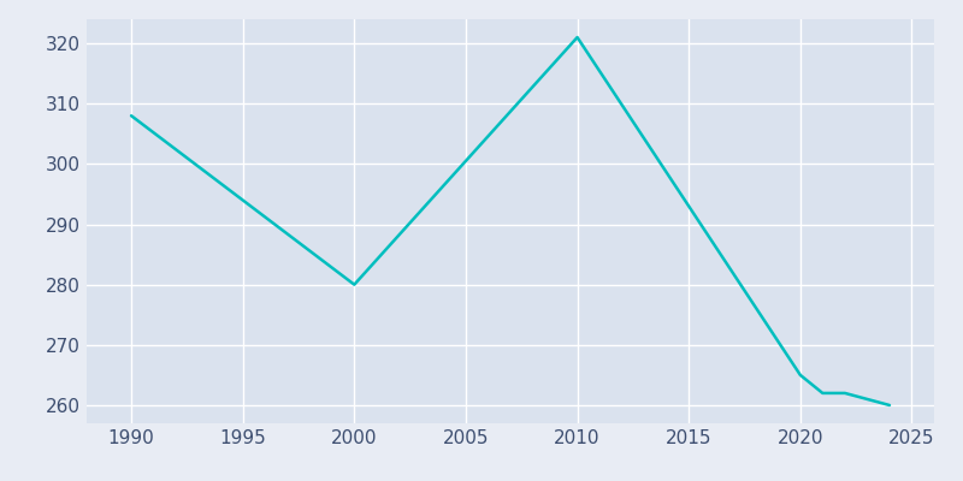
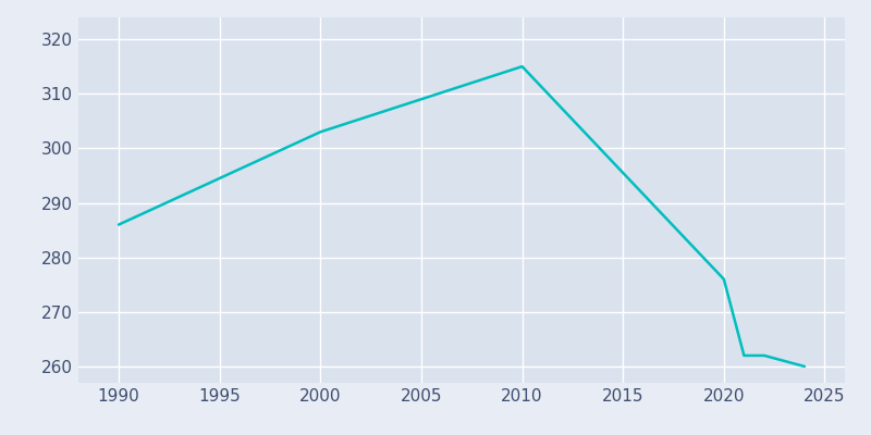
1990: 308 -> 286
2000: 280 -> 303
2010: 321 -> 315
2020: 265 -> 276
